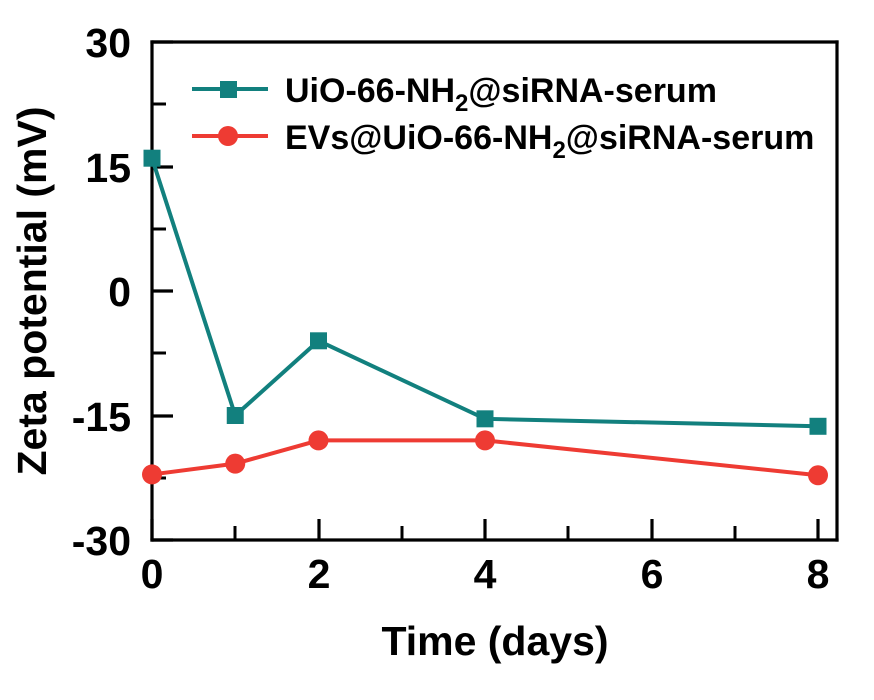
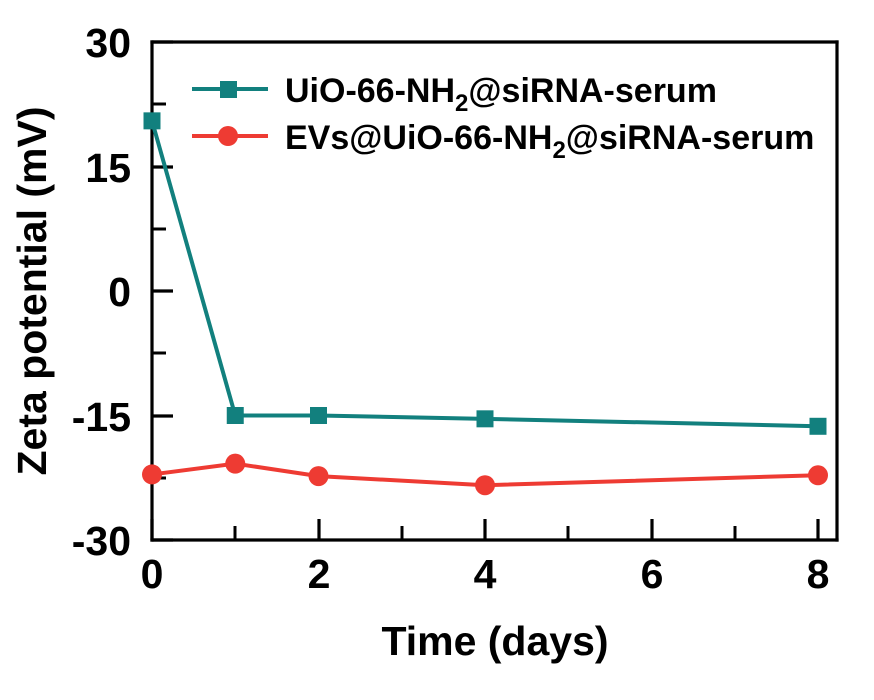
UiO-66-NH2@siRNA-serum/0: 16 -> 20
UiO-66-NH2@siRNA-serum/2: -6 -> -15
EVs@UiO-66-NH2@siRNA-serum/2: -18 -> -22
EVs@UiO-66-NH2@siRNA-serum/4: -18 -> -23
